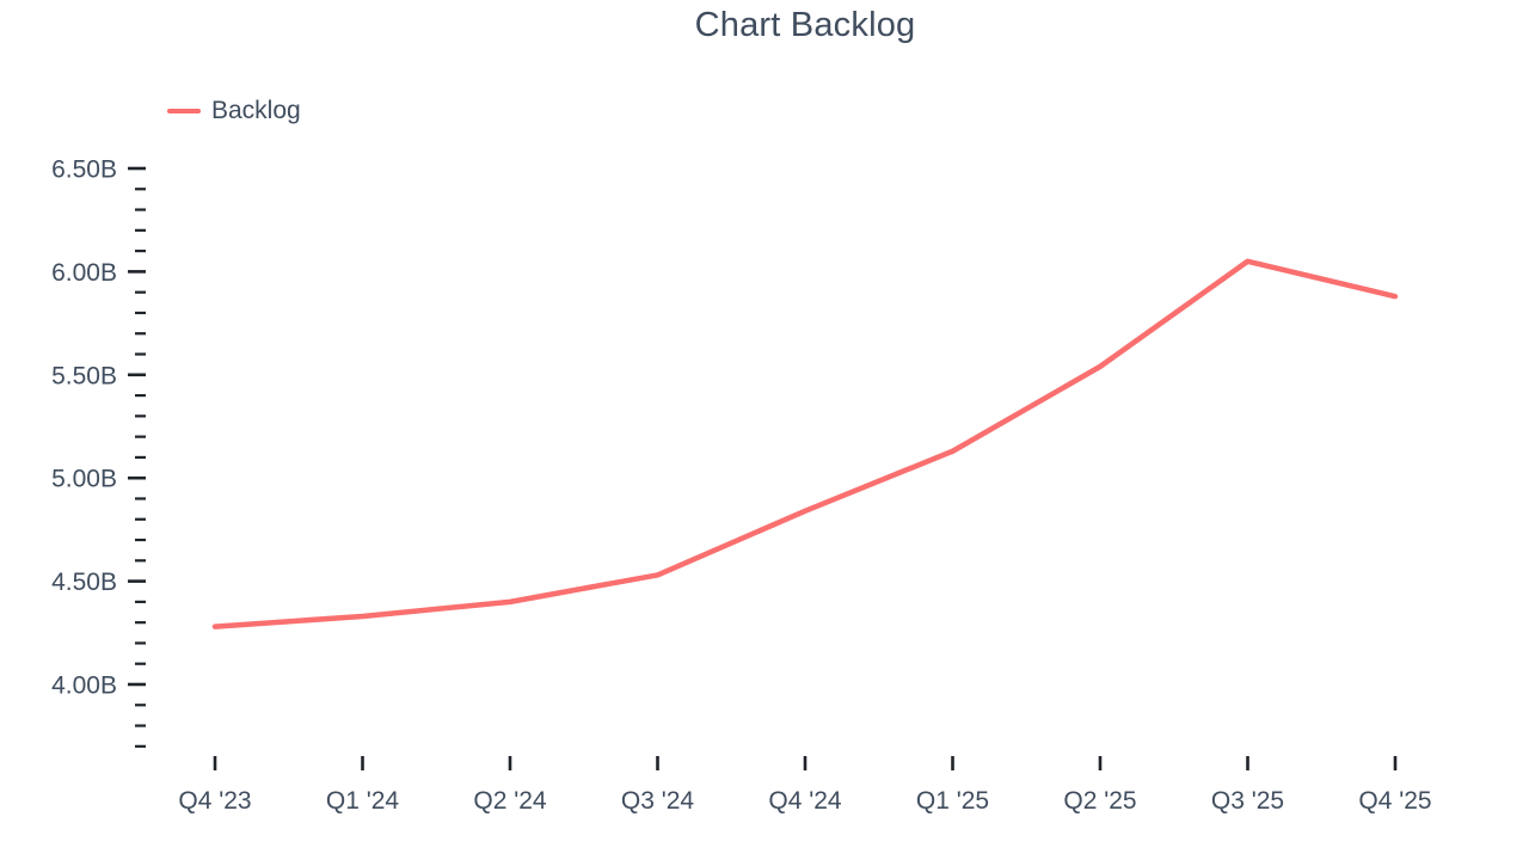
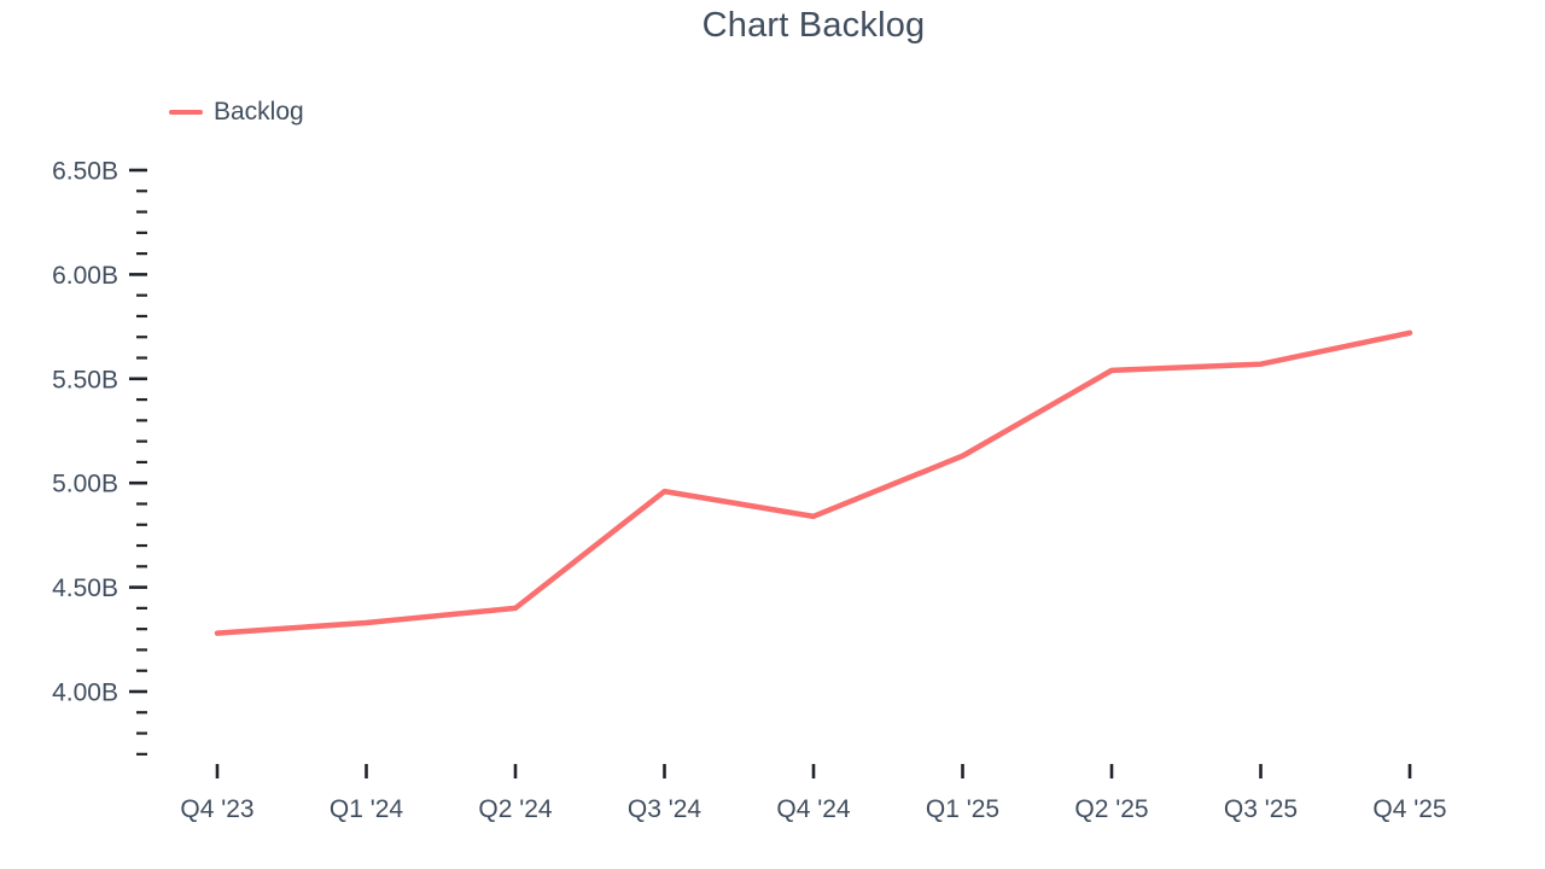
Q3 '24: 4.53B -> 4.96B
Q3 '25: 6.05B -> 5.57B
Q4 '25: 5.88B -> 5.72B
